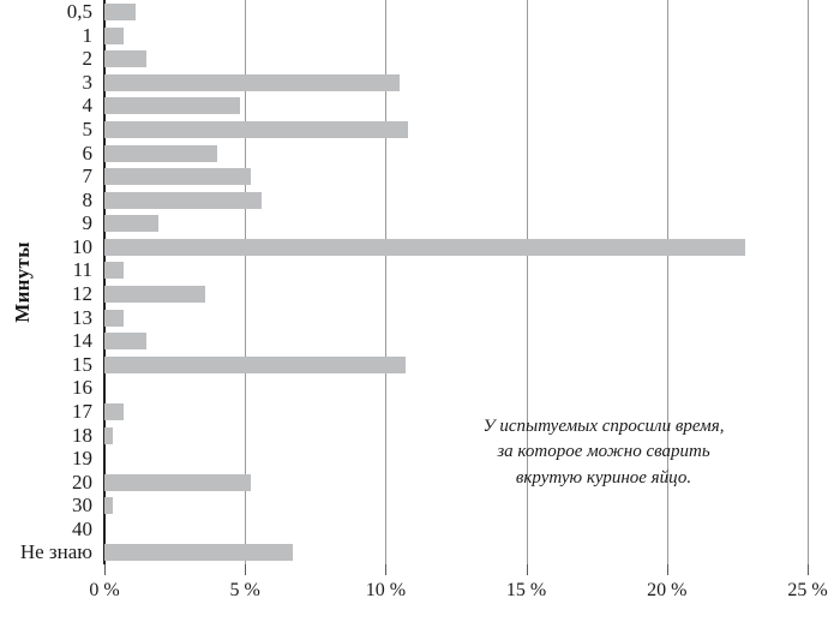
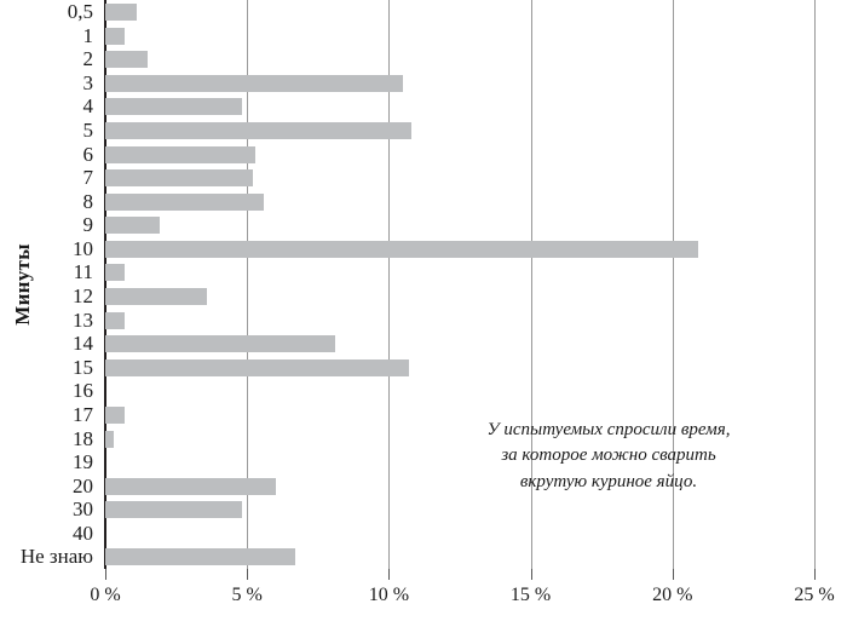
6: 4.0% -> 5.3%
10: 22.8% -> 20.9%
14: 1.5% -> 8.1%
20: 5.2% -> 6.0%
30: 0.3% -> 4.8%
